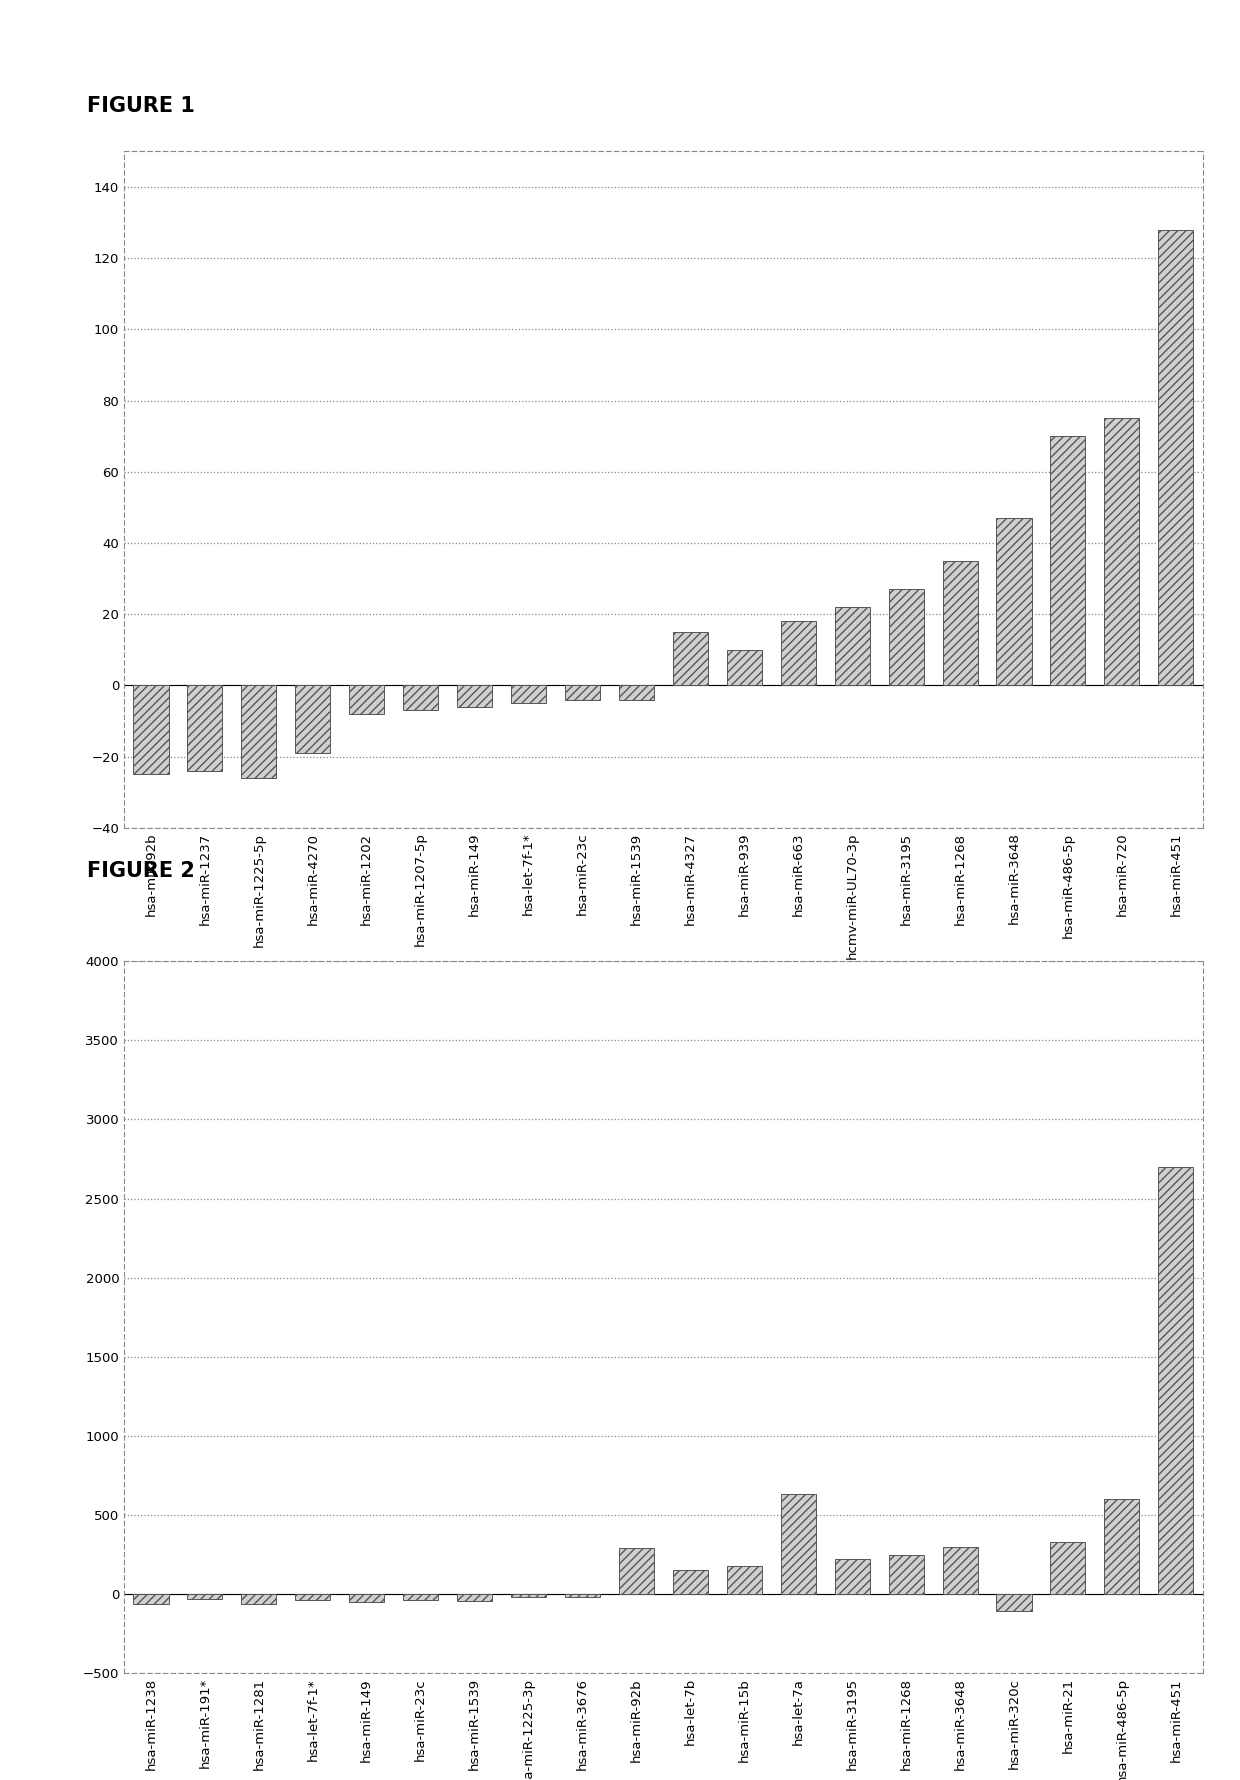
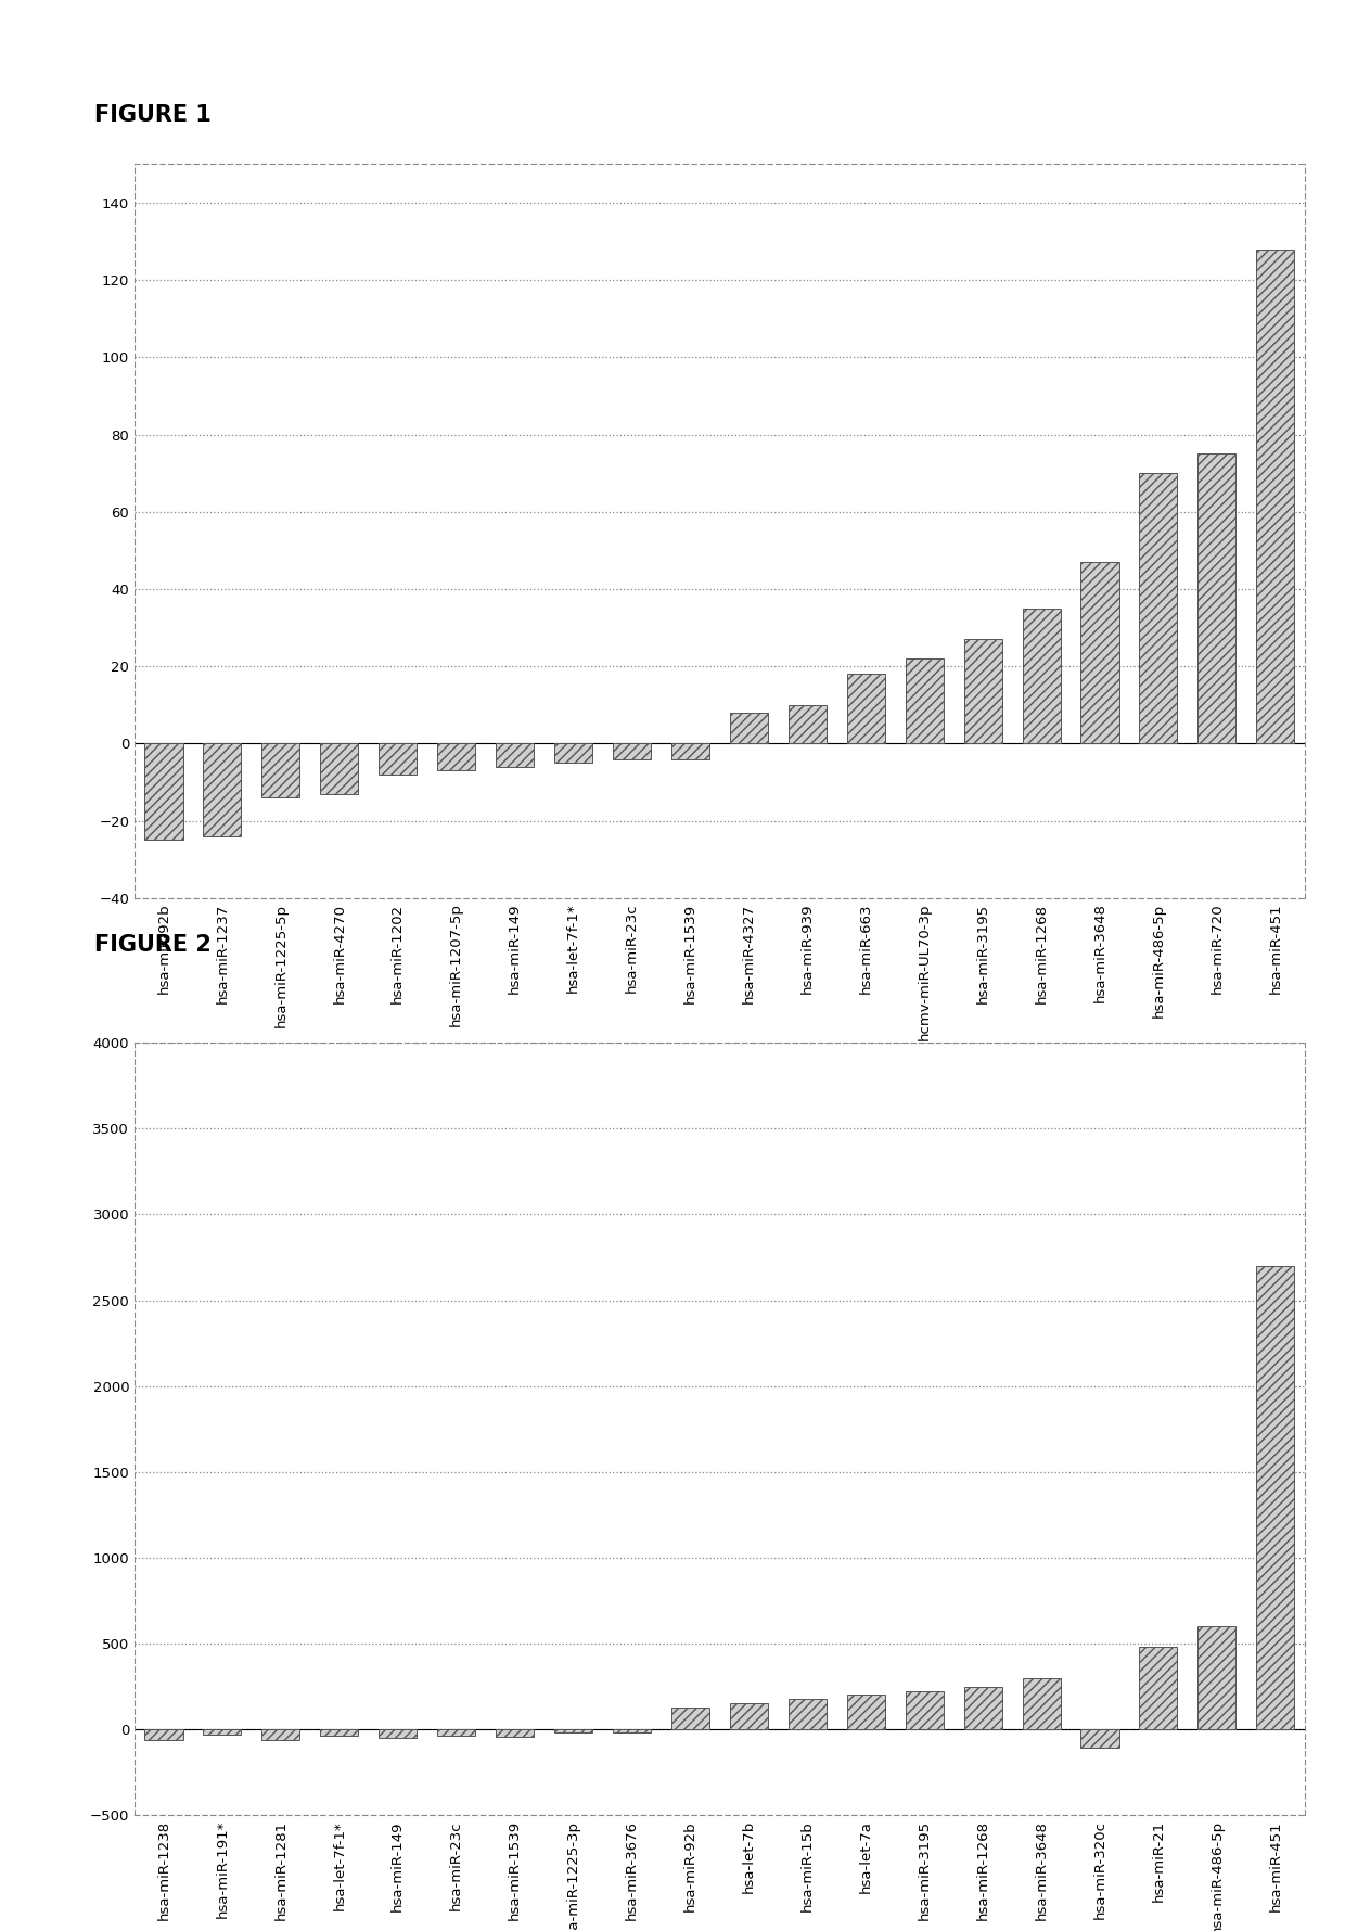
hsa-miR-1225-5p: -26 -> -14
hsa-miR-4270: -19 -> -13
hsa-miR-4327: 15 -> 8
hsa-miR-92b: 290 -> 130
hsa-let-7a: 630 -> 200
hsa-miR-21: 330 -> 480
